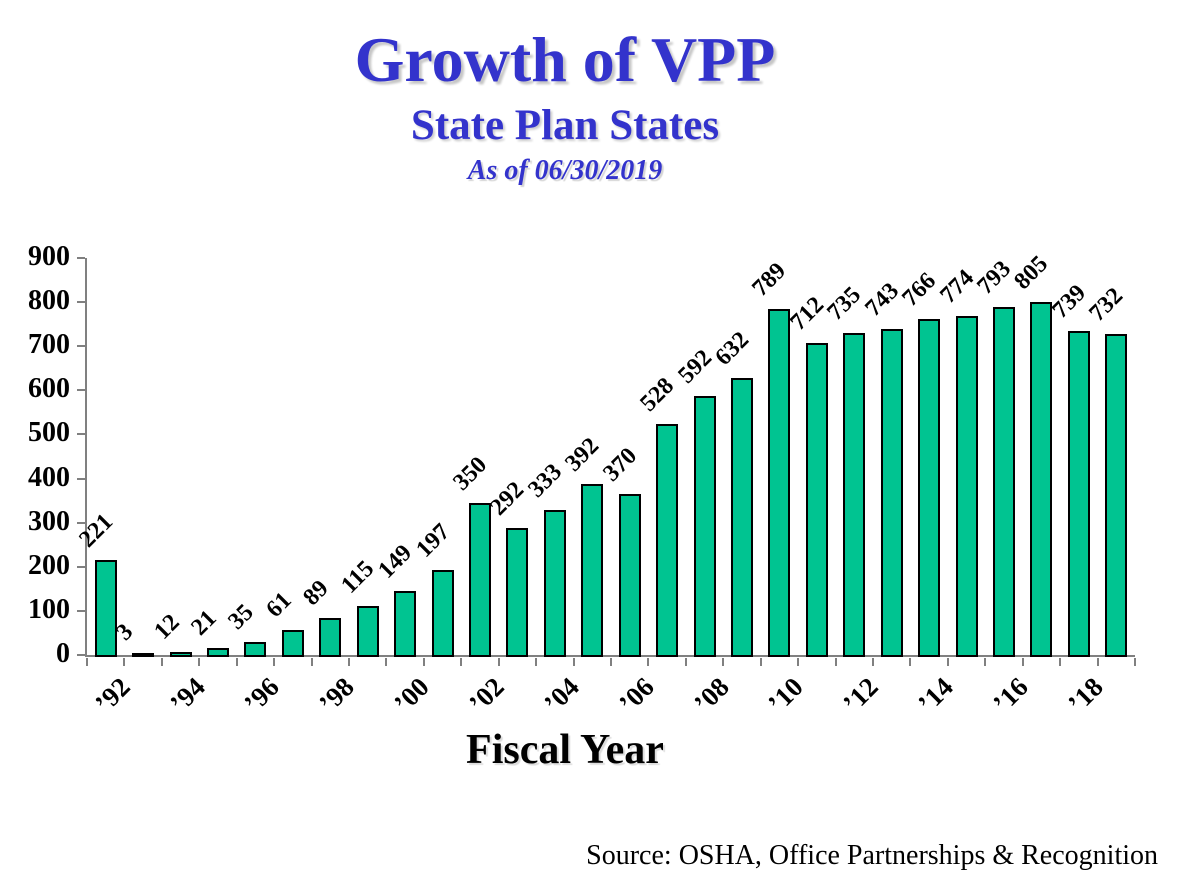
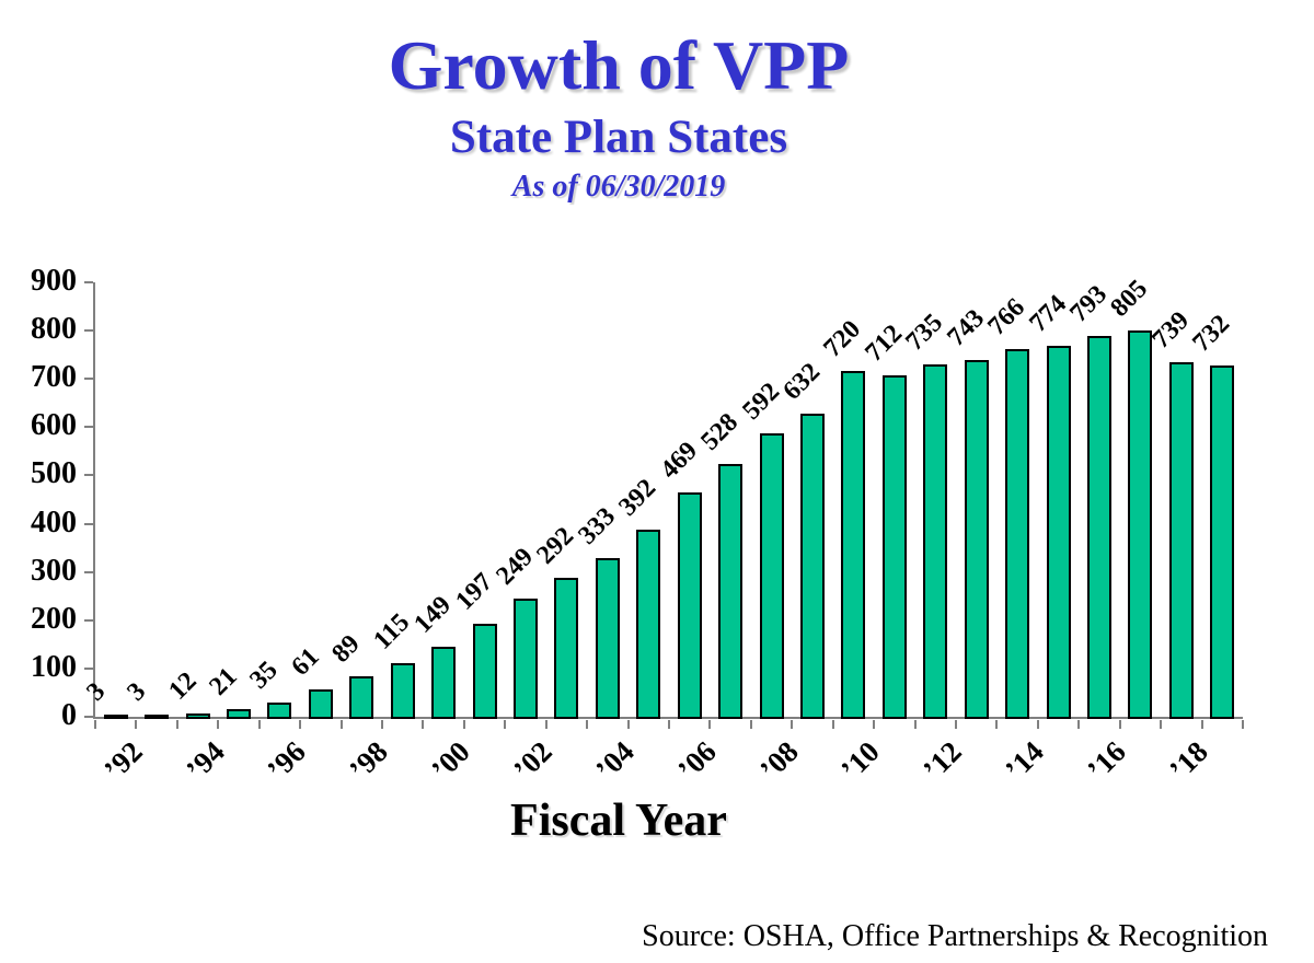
’92: 221 -> 3
’02: 350 -> 249
’06: 370 -> 469
’10: 789 -> 720
